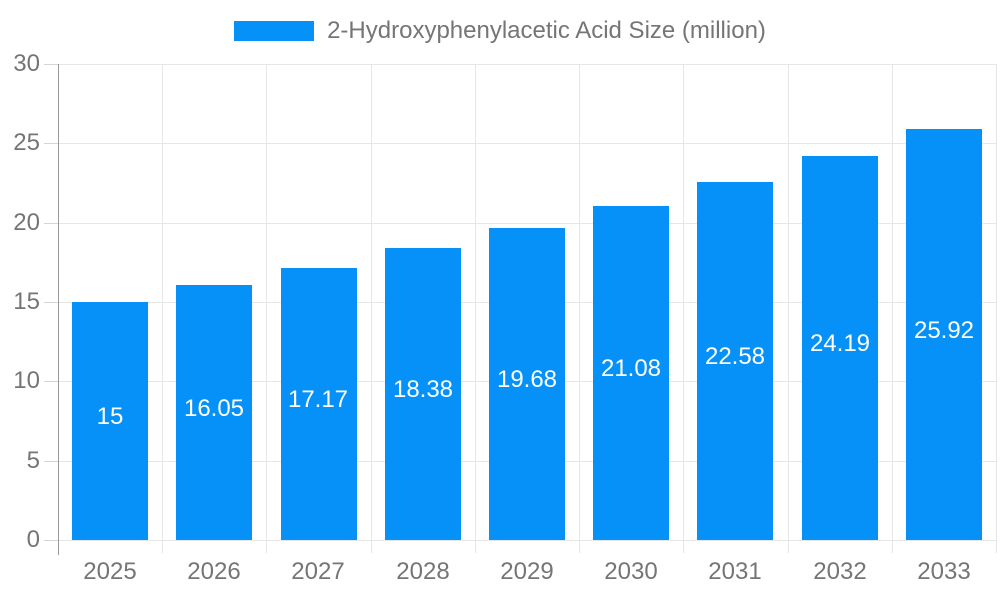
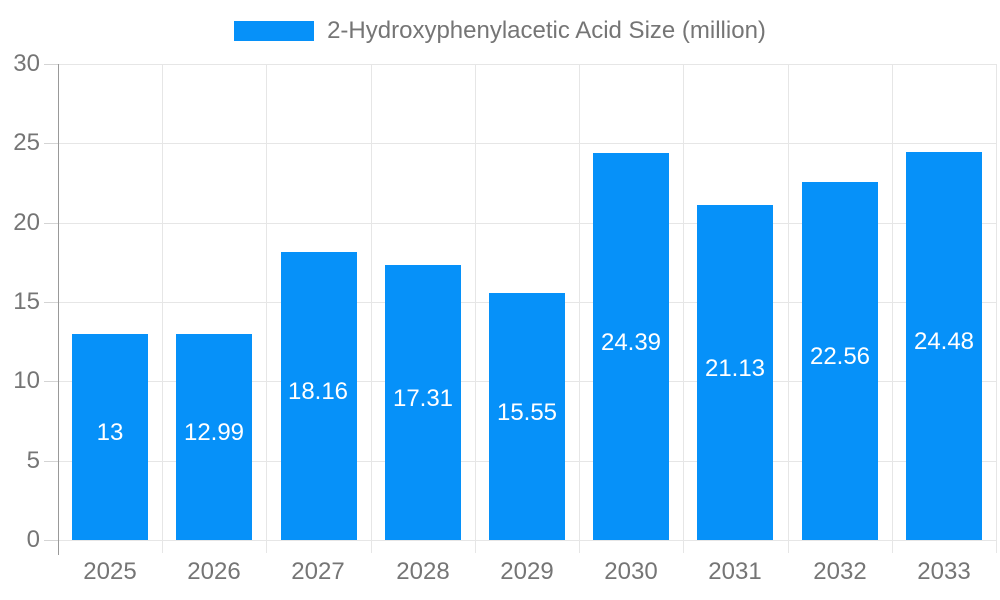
2025: 15 -> 13
2026: 16.05 -> 12.99
2027: 17.17 -> 18.16
2028: 18.38 -> 17.31
2029: 19.68 -> 15.55
2030: 21.08 -> 24.39
2031: 22.58 -> 21.13
2032: 24.19 -> 22.56
2033: 25.92 -> 24.48
